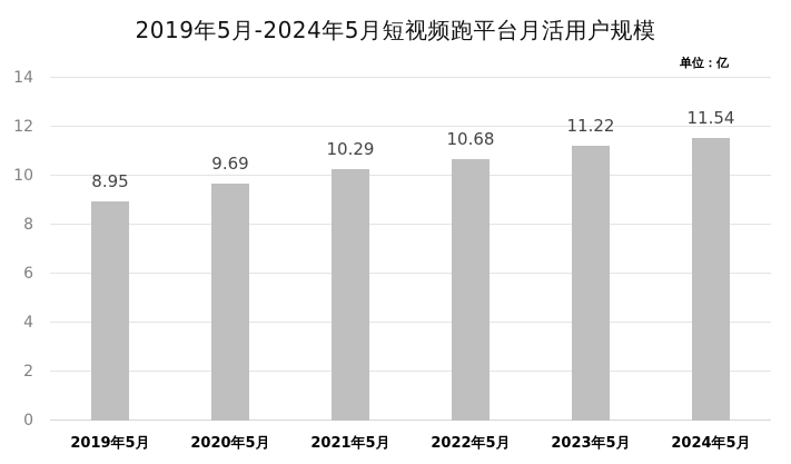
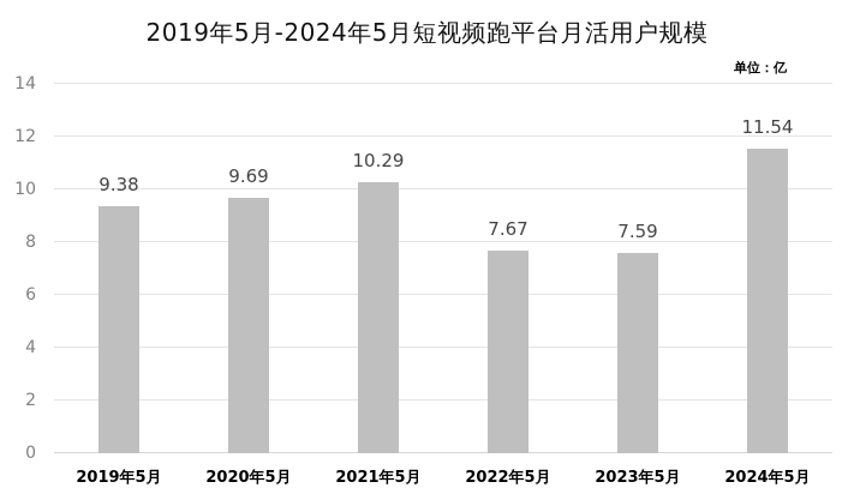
2019年5月: 8.95 -> 9.38
2022年5月: 10.68 -> 7.67
2023年5月: 11.22 -> 7.59
